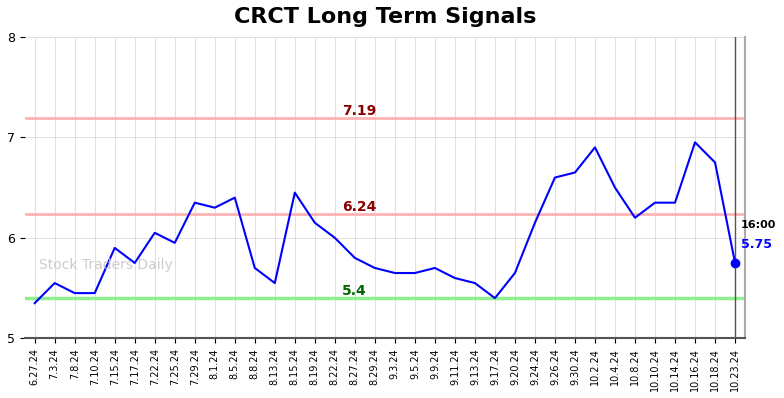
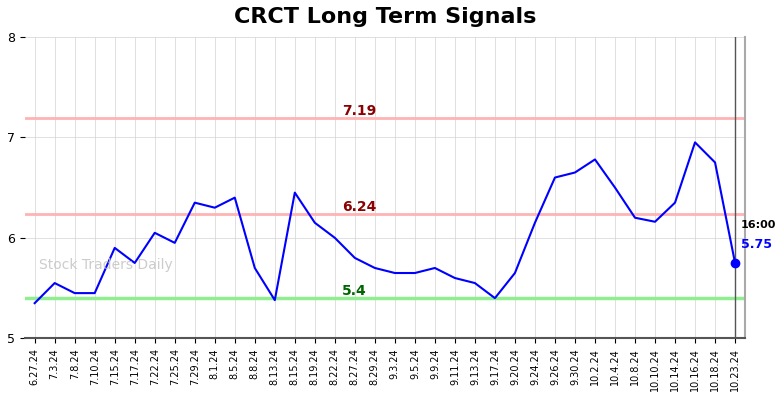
8.13.24: 5.55 -> 5.38
10.2.24: 6.90 -> 6.78
10.10.24: 6.35 -> 6.16
